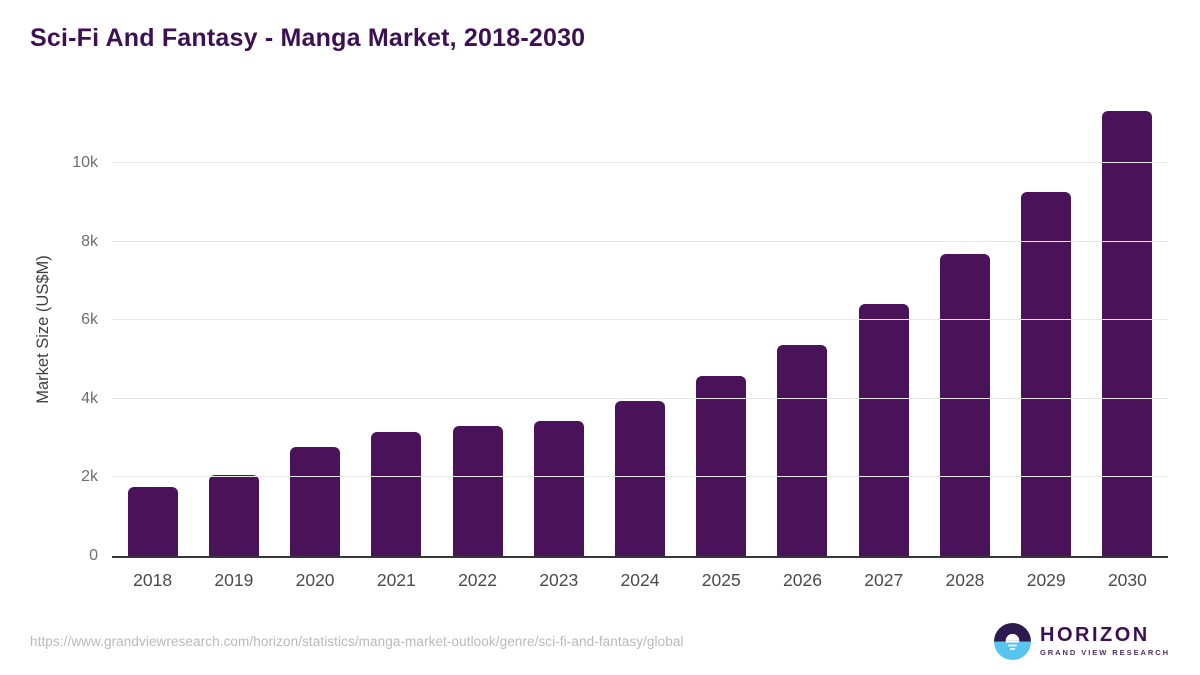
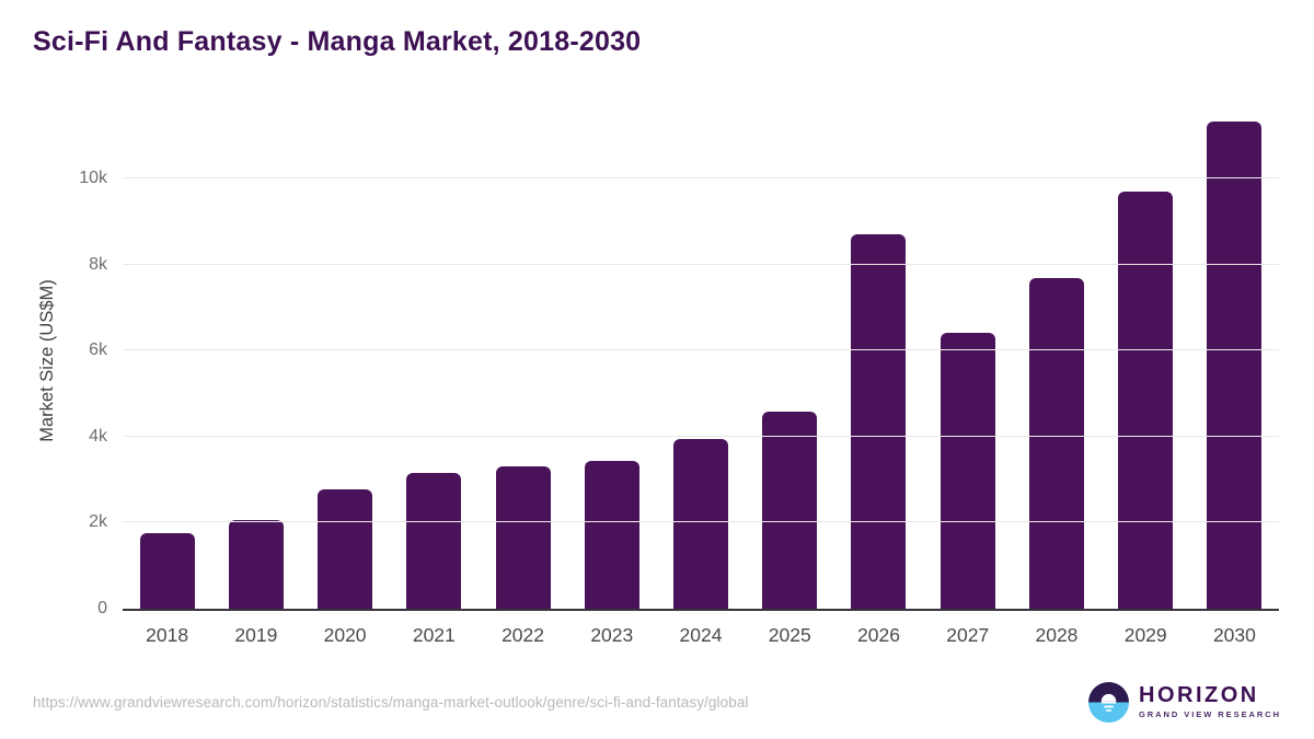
2026: 5.4k -> 8.7k
2029: 9.3k -> 9.7k
